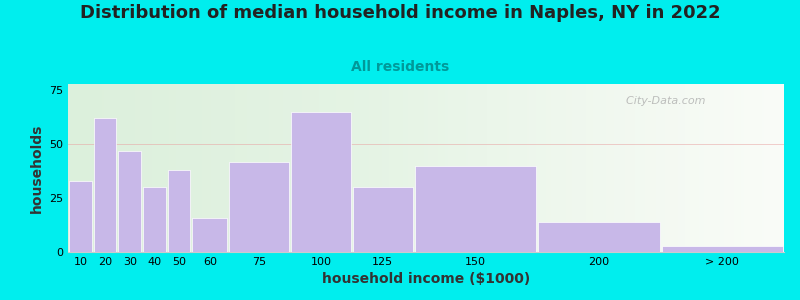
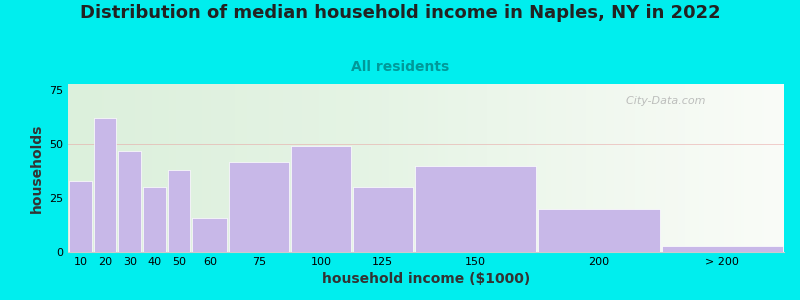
100: 65 -> 49
200: 14 -> 20
